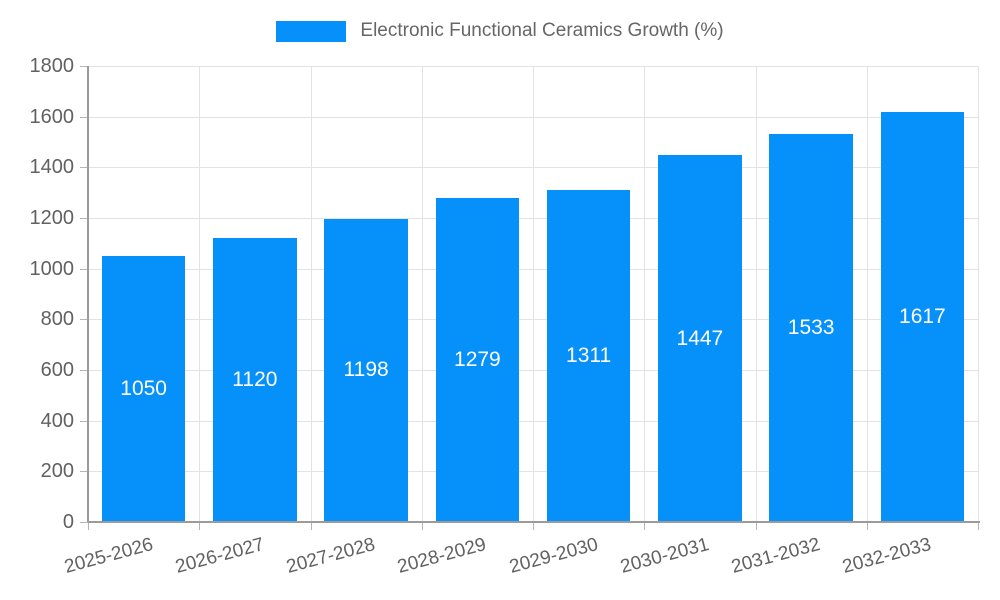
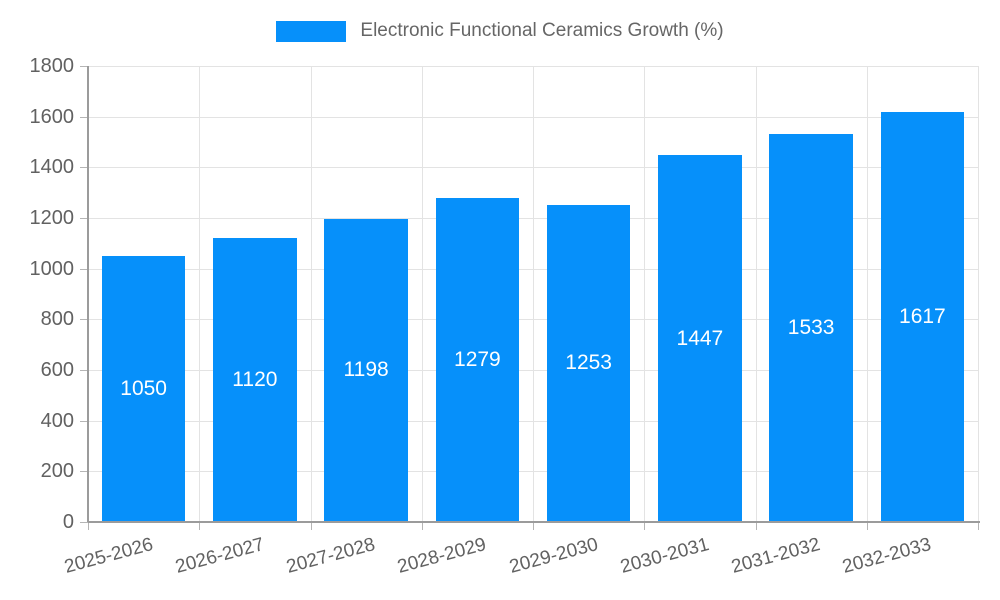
2029-2030: 1311 -> 1253
